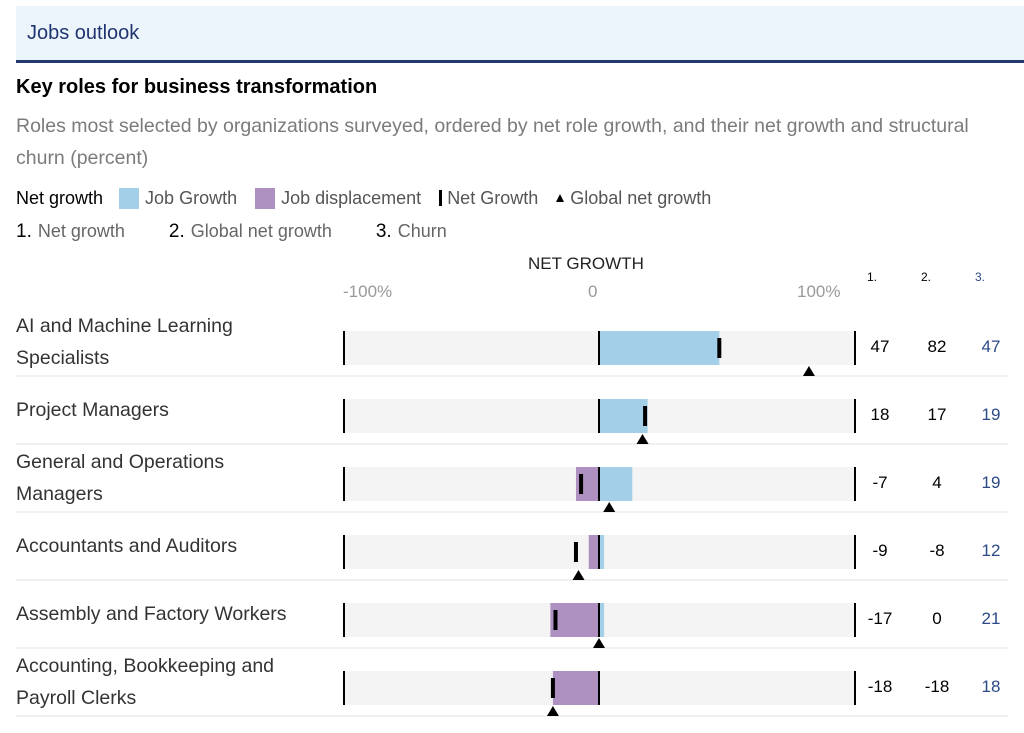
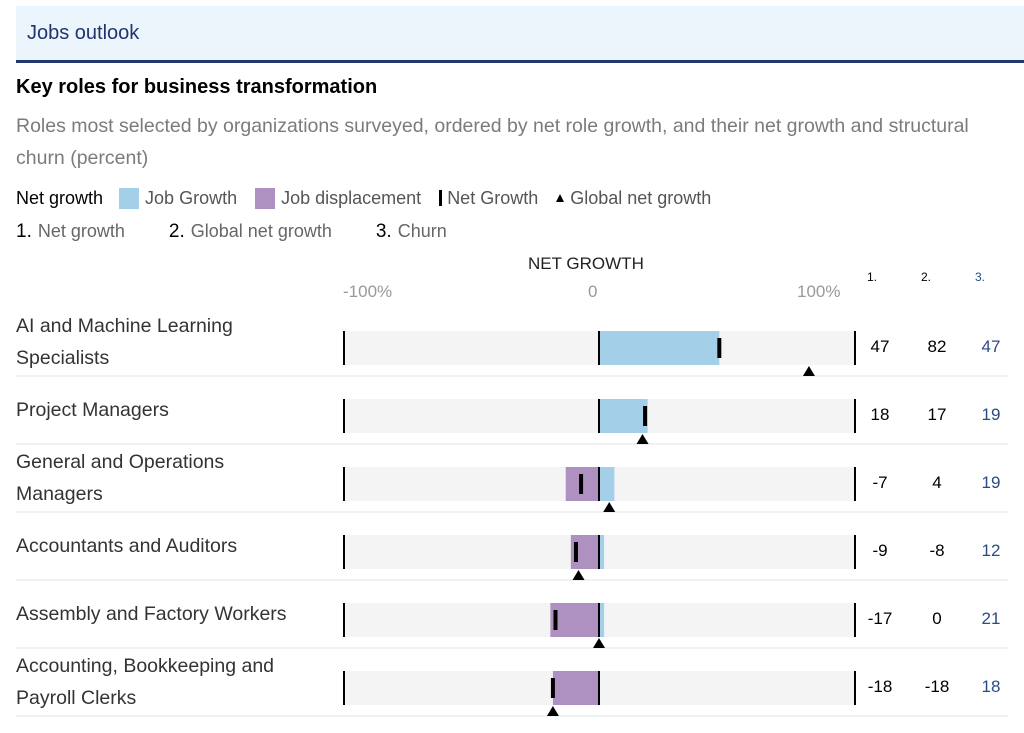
Job Growth/General and Operations Managers: 13% -> 6%
Job displacement/General and Operations Managers: -9% -> -13%
Job displacement/Accountants and Auditors: -4% -> -11%
